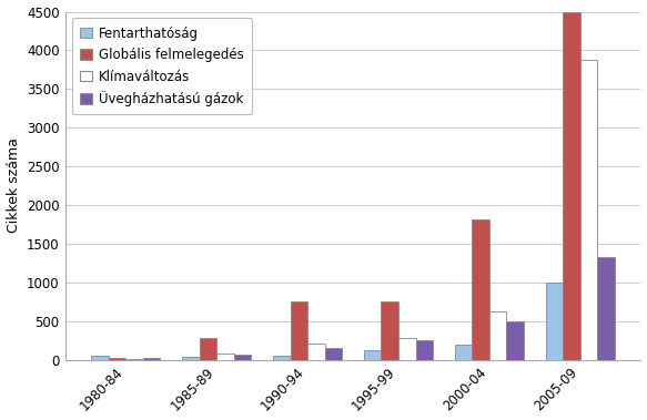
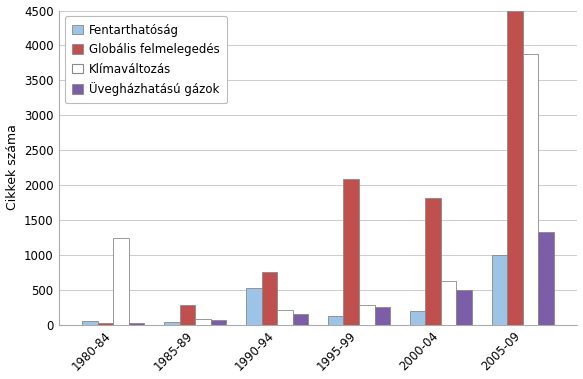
Klímaváltozás/1980-84: 0 -> 1240
Fentarthatóság/1990-94: 50 -> 520
Globális felmelegedés/1995-99: 750 -> 2080
